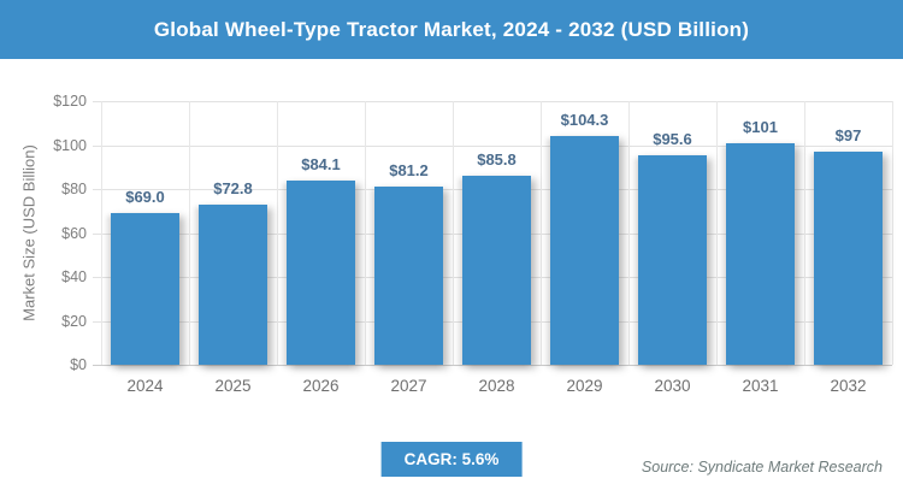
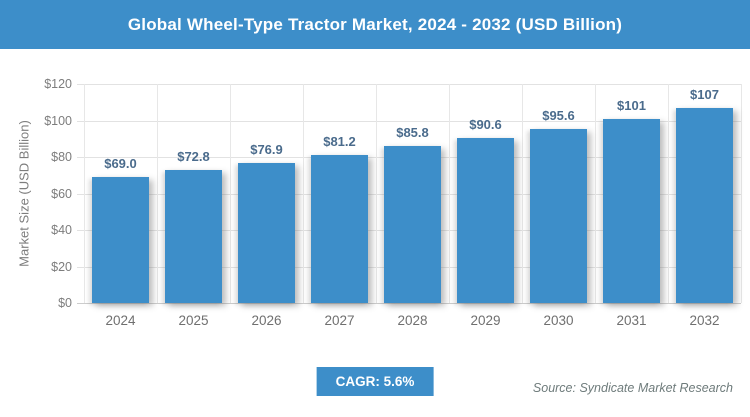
2026: $84.1 -> $76.9
2029: $104.3 -> $90.6
2032: $97 -> $107
